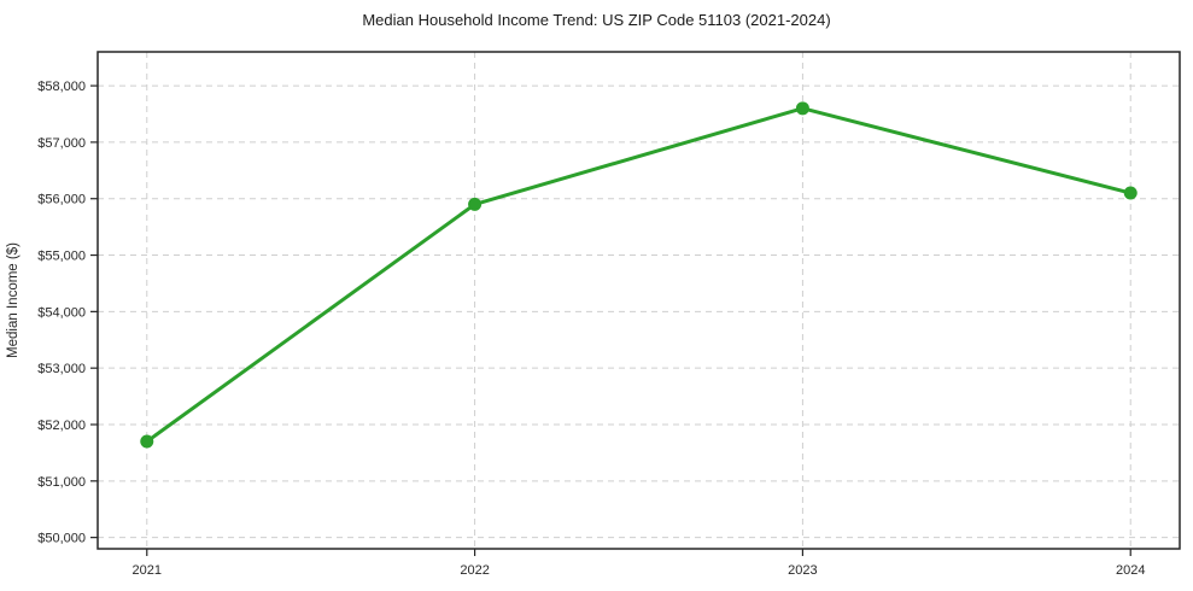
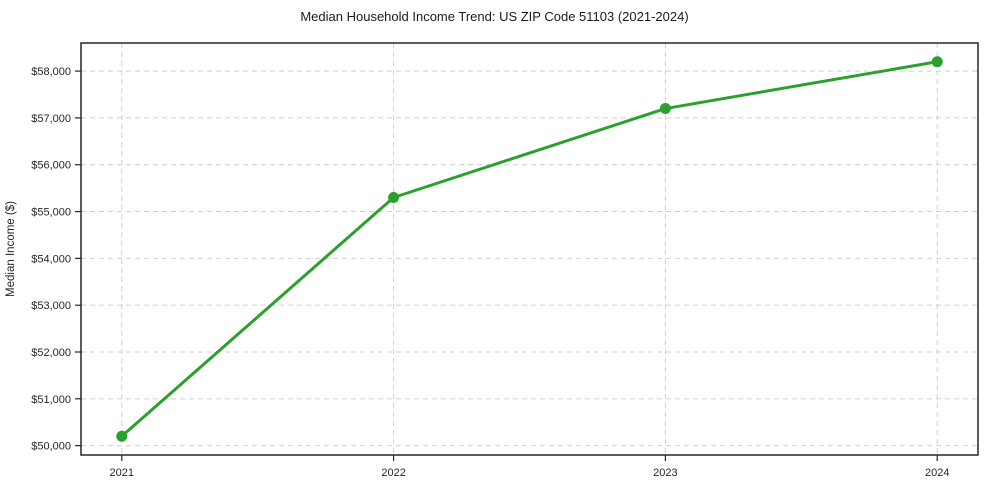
2021: $51700 -> $50200
2022: $55900 -> $55300
2023: $57600 -> $57200
2024: $56100 -> $58200
